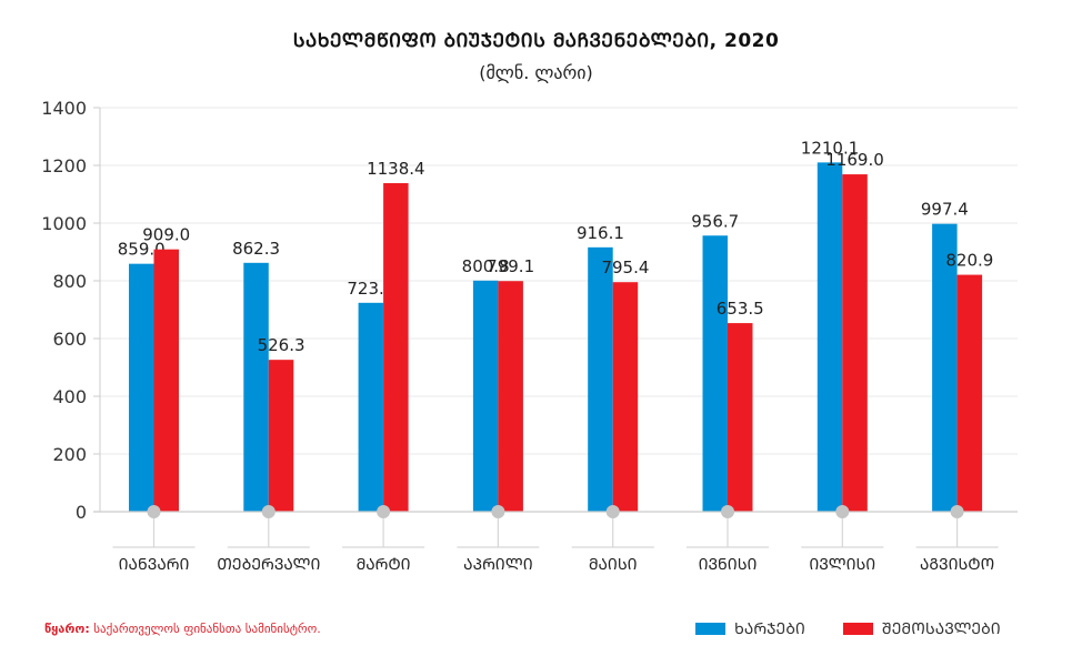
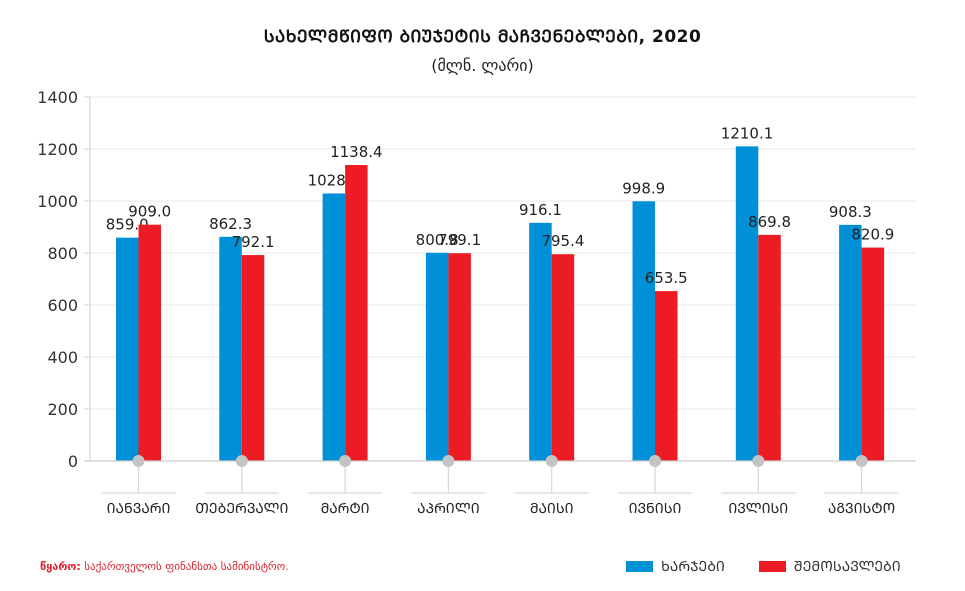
ᲨᲔᲛᲝᲡᲐᲕᲚᲔᲑᲘ/ᲗᲔᲑᲔᲠᲕᲐᲚᲘ: 526.3 -> 792.1
ᲮᲐᲠᲯᲔᲑᲘ/ᲛᲐᲠᲢᲘ: 723.8 -> 1028.9
ᲮᲐᲠᲯᲔᲑᲘ/ᲘᲕᲜᲘᲡᲘ: 956.7 -> 998.9
ᲨᲔᲛᲝᲡᲐᲕᲚᲔᲑᲘ/ᲘᲕᲚᲘᲡᲘ: 1169.0 -> 869.8
ᲮᲐᲠᲯᲔᲑᲘ/ᲐᲒᲕᲘᲡᲢᲝ: 997.4 -> 908.3
